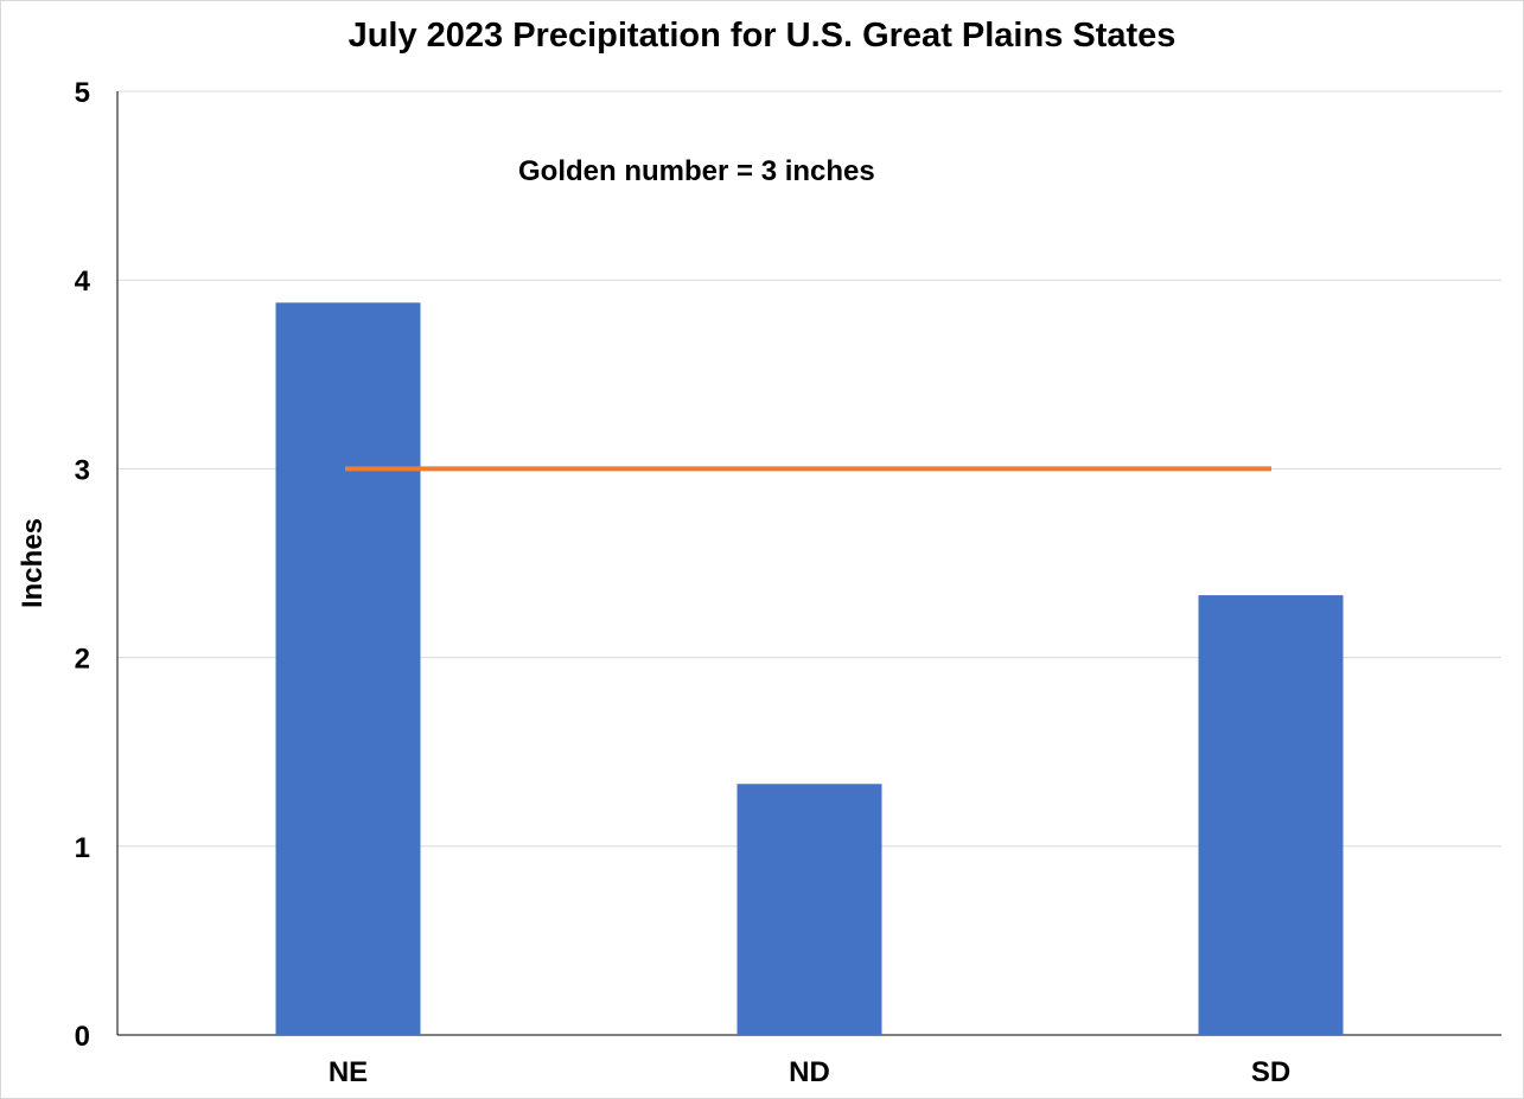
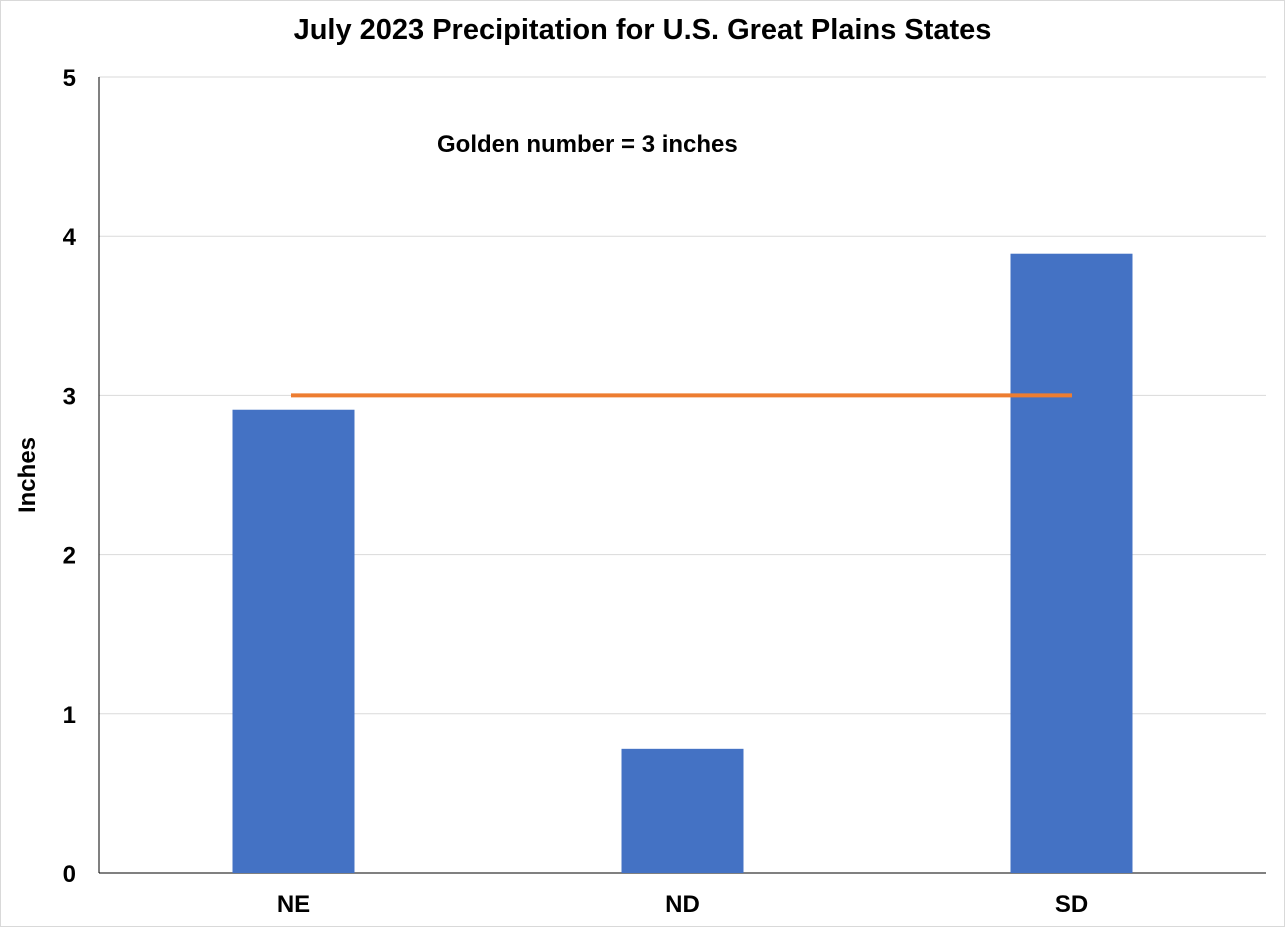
NE: 3.88 -> 2.91
ND: 1.33 -> 0.78
SD: 2.33 -> 3.89
